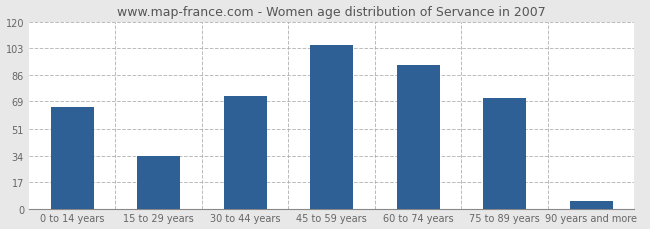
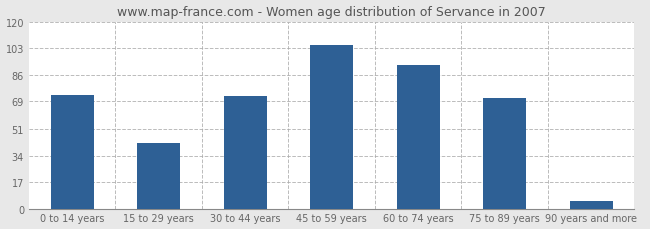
0 to 14 years: 65 -> 73
15 to 29 years: 34 -> 42
